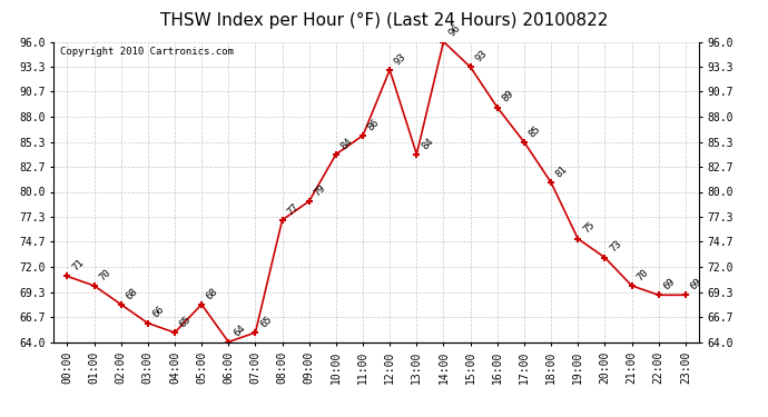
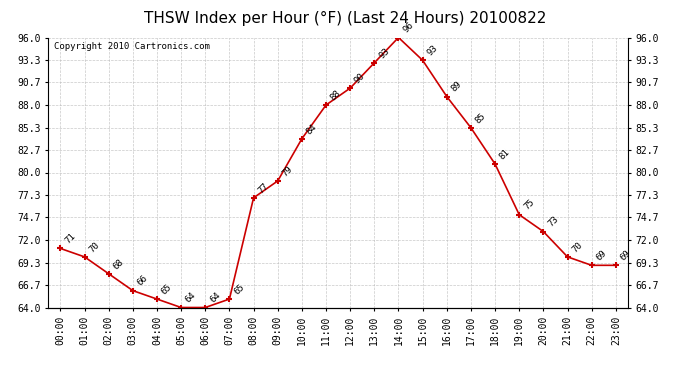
05:00: 68 -> 64
11:00: 86 -> 88
12:00: 93 -> 90
13:00: 84 -> 93
